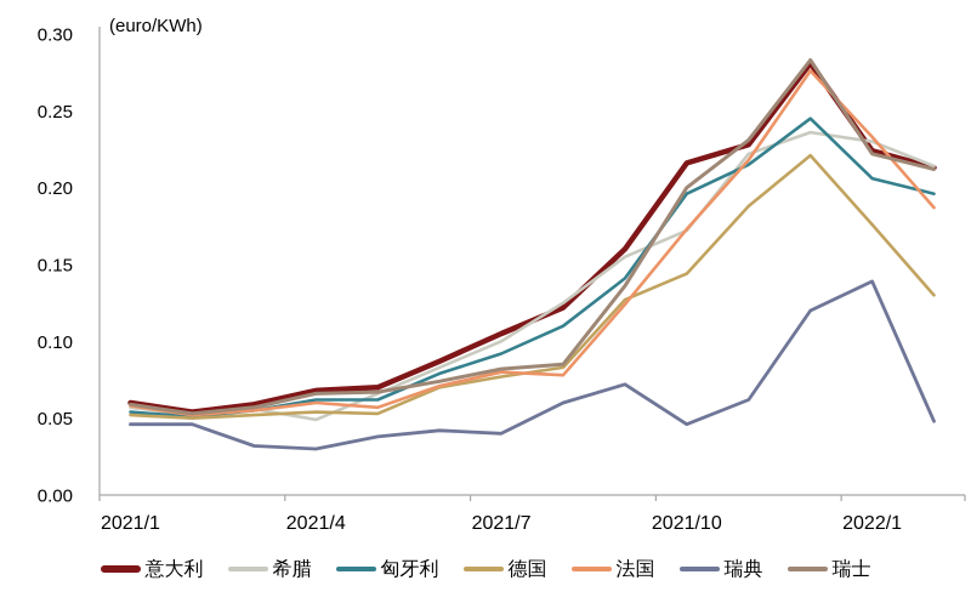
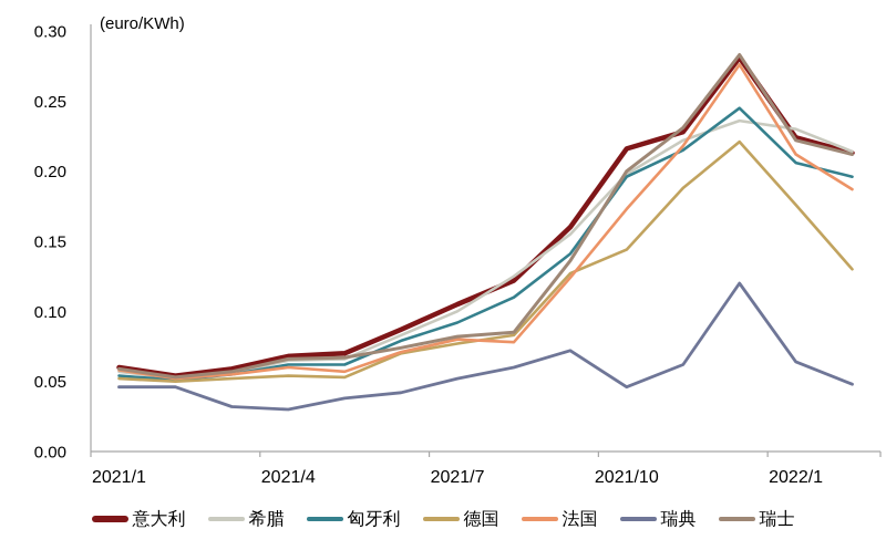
希腊/2021/4: 0.049 -> 0.065
瑞典/2021/7: 0.040 -> 0.052
希腊/2021/10: 0.172 -> 0.198
法国/2022/1: 0.233 -> 0.212
瑞典/2022/1: 0.139 -> 0.064
